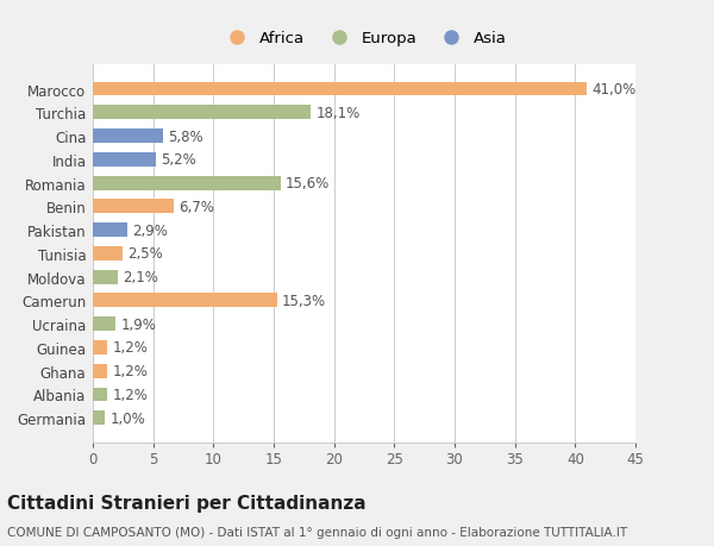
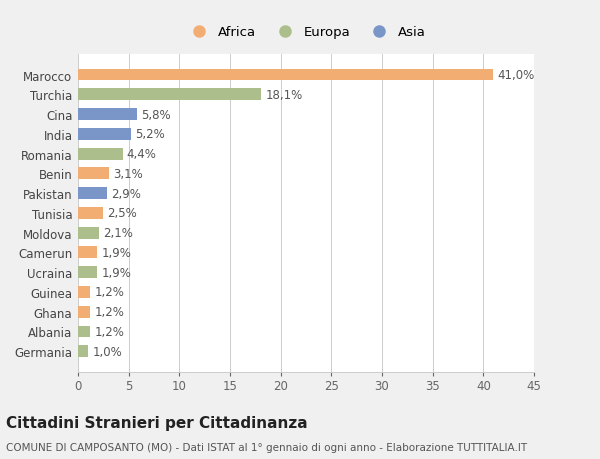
Romania: 15,6% -> 4,4%
Benin: 6,7% -> 3,1%
Camerun: 15,3% -> 1,9%
